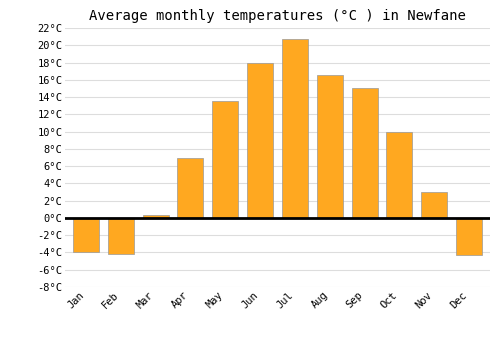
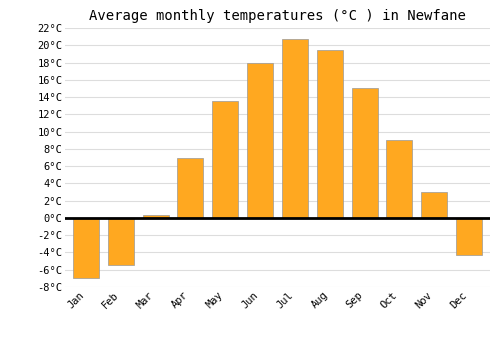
Jan: -4.0°C -> -7.0°C
Feb: -4.2°C -> -5.5°C
Aug: 16.6°C -> 19.5°C
Oct: 10.0°C -> 9.0°C
